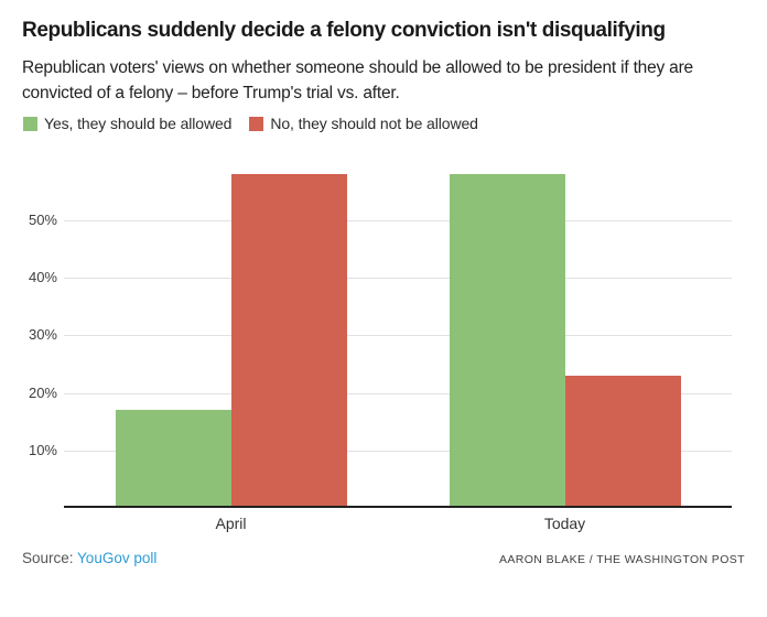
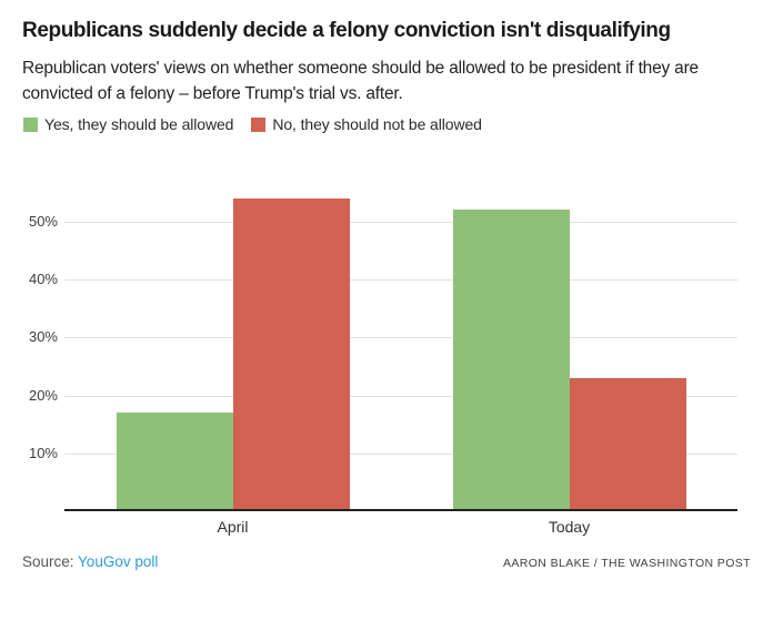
No, they should not be allowed/April: 58% -> 54%
Yes, they should be allowed/Today: 58% -> 52%
